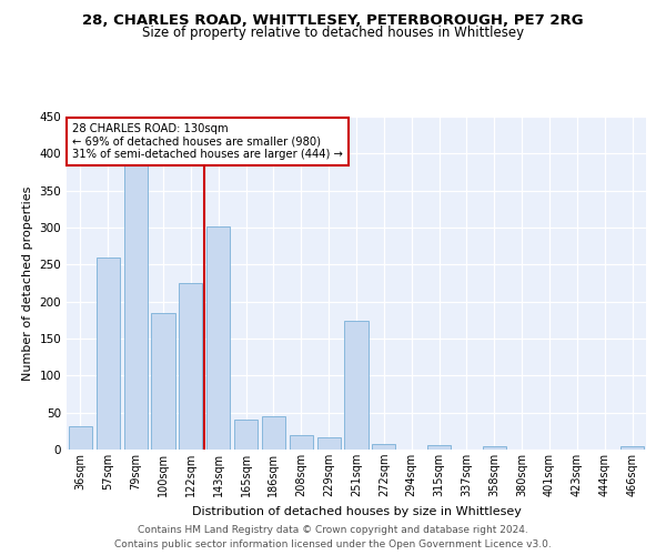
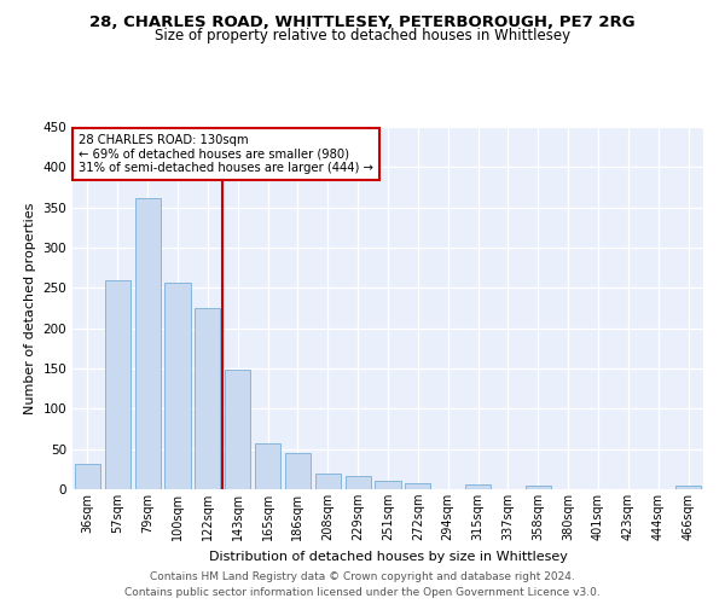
79sqm: 384 -> 362
100sqm: 184 -> 256
143sqm: 302 -> 148
165sqm: 40 -> 57
251sqm: 174 -> 10
